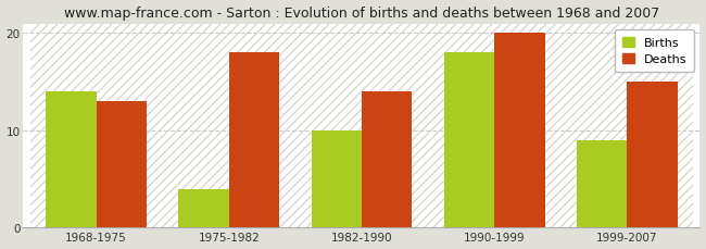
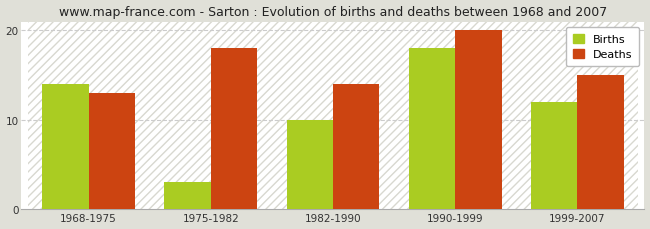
Births/1975-1982: 4 -> 3
Births/1999-2007: 9 -> 12
